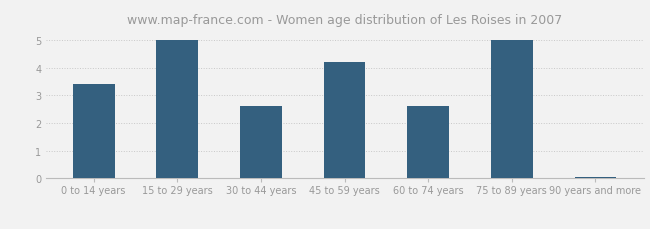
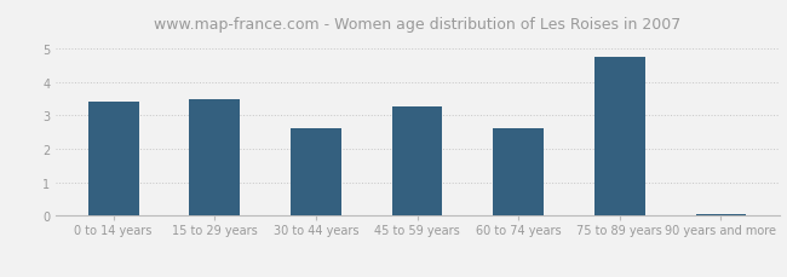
15 to 29 years: 5.00 -> 3.50
45 to 59 years: 4.20 -> 3.25
75 to 89 years: 5.00 -> 4.75
